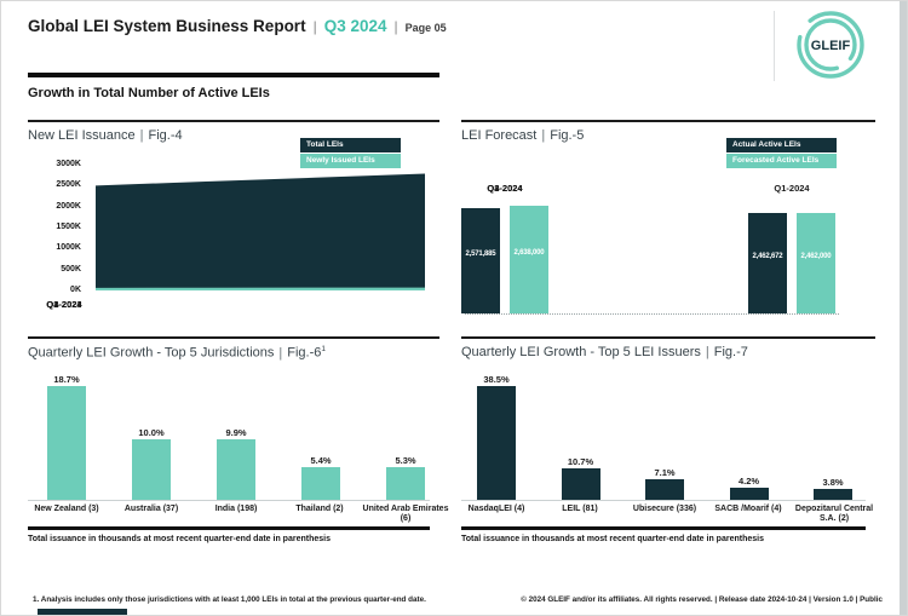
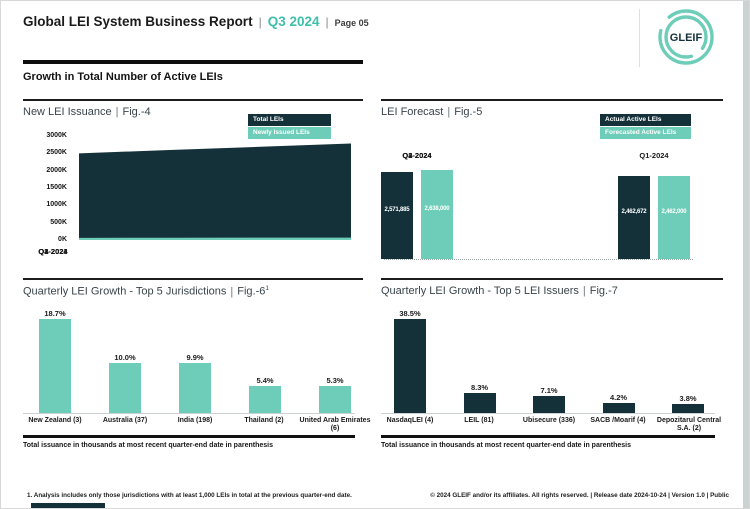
Quarterly LEI Growth - Top 5 LEI Issuers/LEIL (81): 10.7% -> 8.3%
